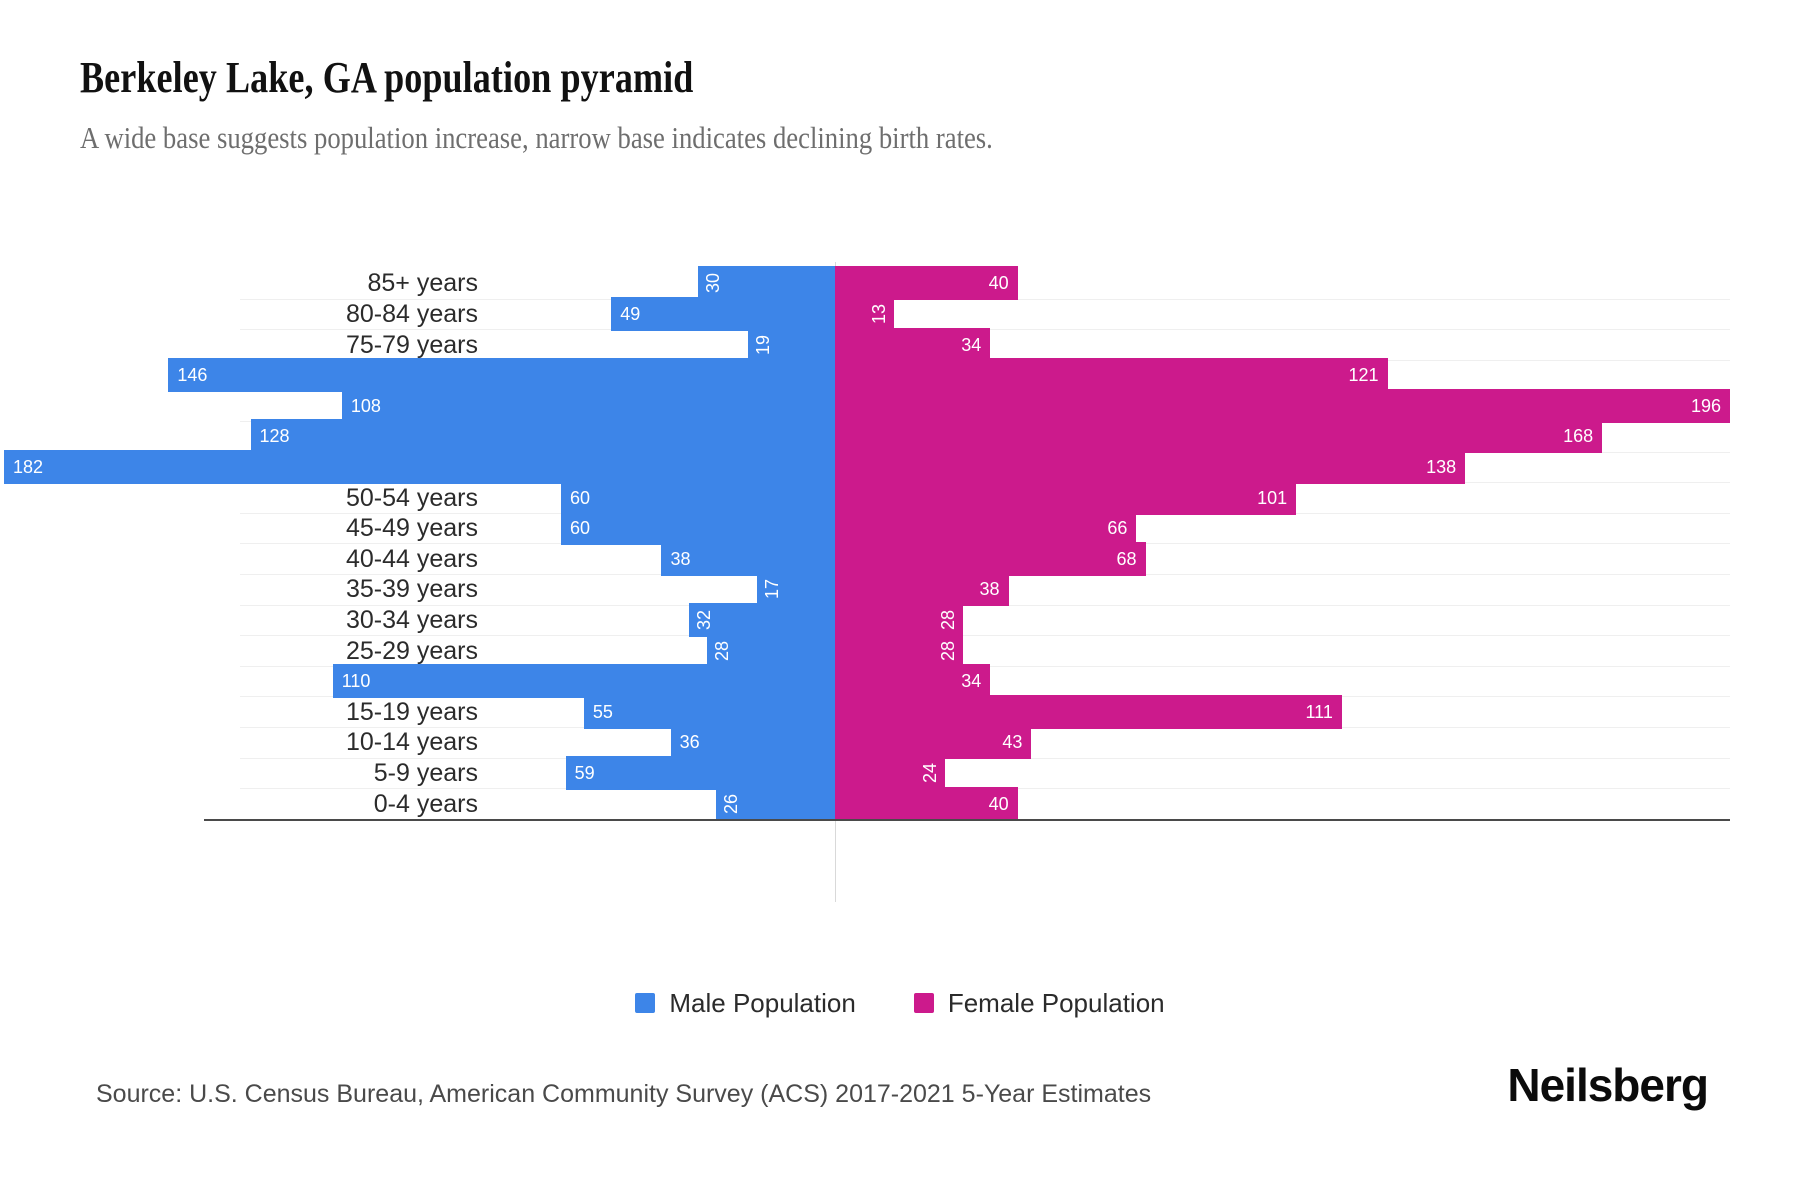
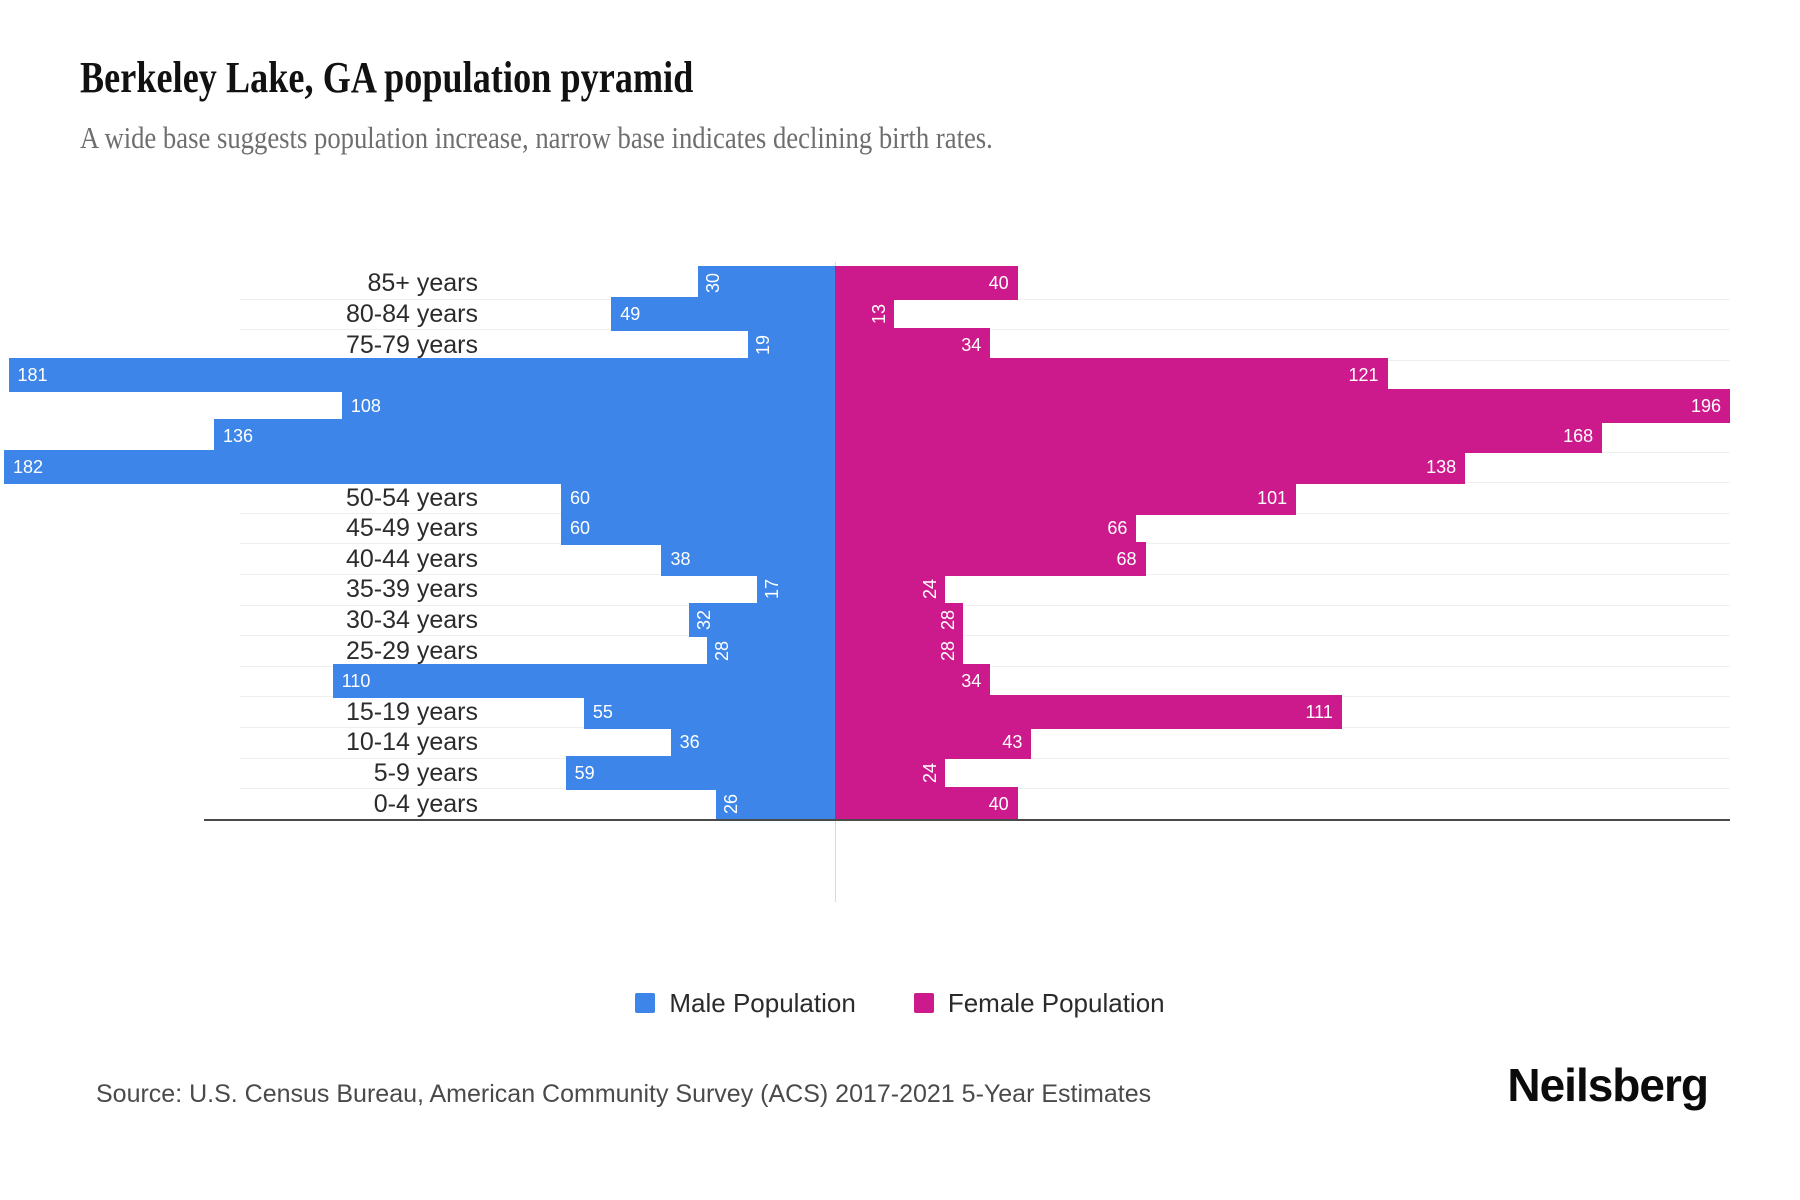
Male Population/70-74 years: 146 -> 181
Male Population/60-64 years: 128 -> 136
Female Population/35-39 years: 38 -> 24
